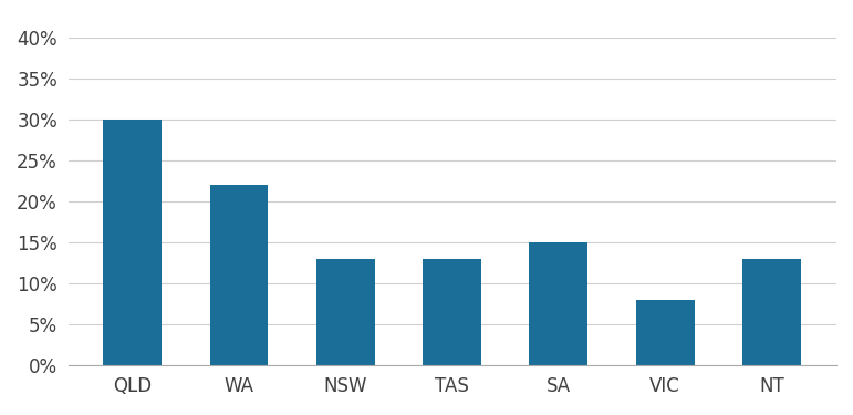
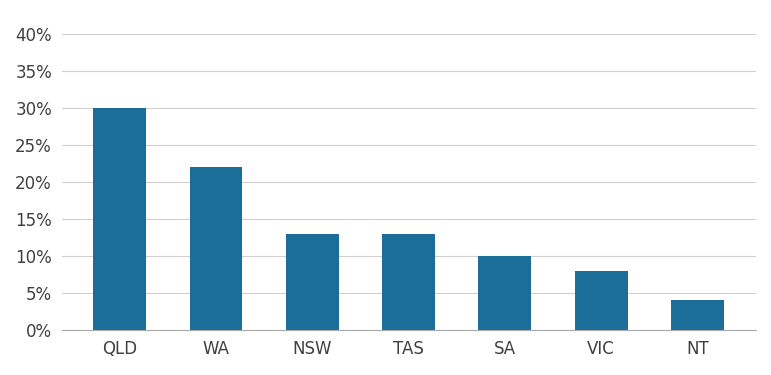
SA: 15% -> 10%
NT: 13% -> 4%
